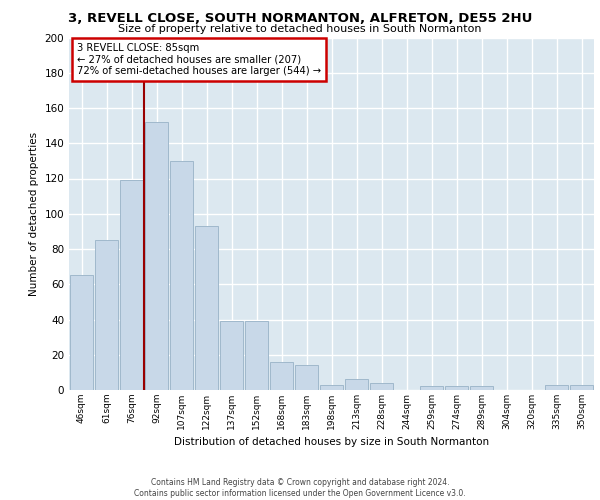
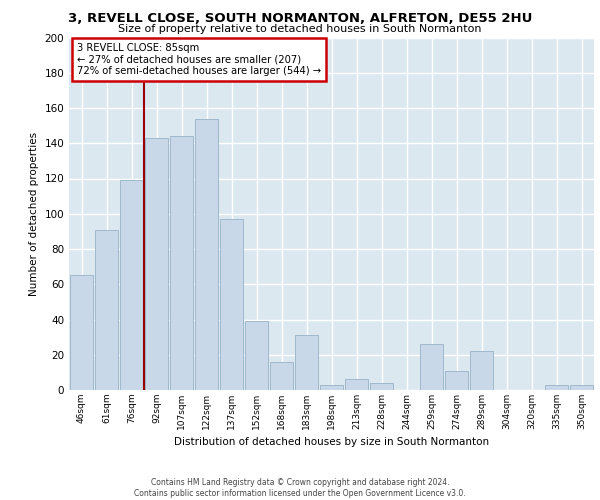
61sqm: 85 -> 91
92sqm: 152 -> 143
107sqm: 130 -> 144
122sqm: 93 -> 154
137sqm: 39 -> 97
183sqm: 14 -> 31
259sqm: 2 -> 26
274sqm: 2 -> 11
289sqm: 2 -> 22
